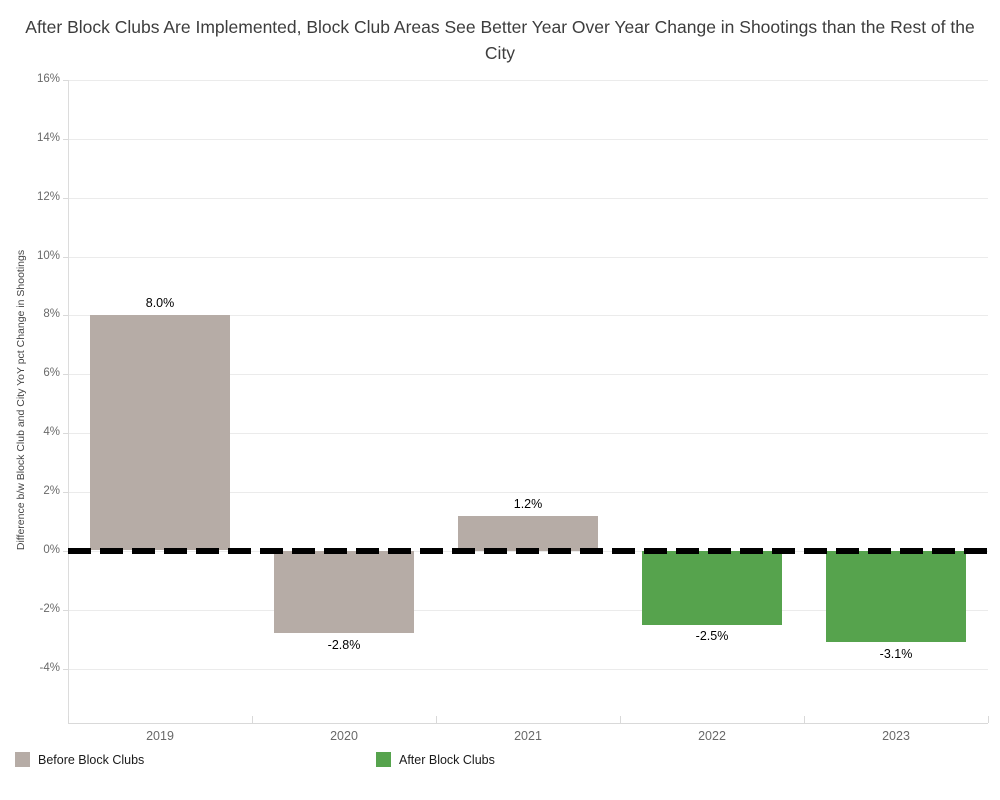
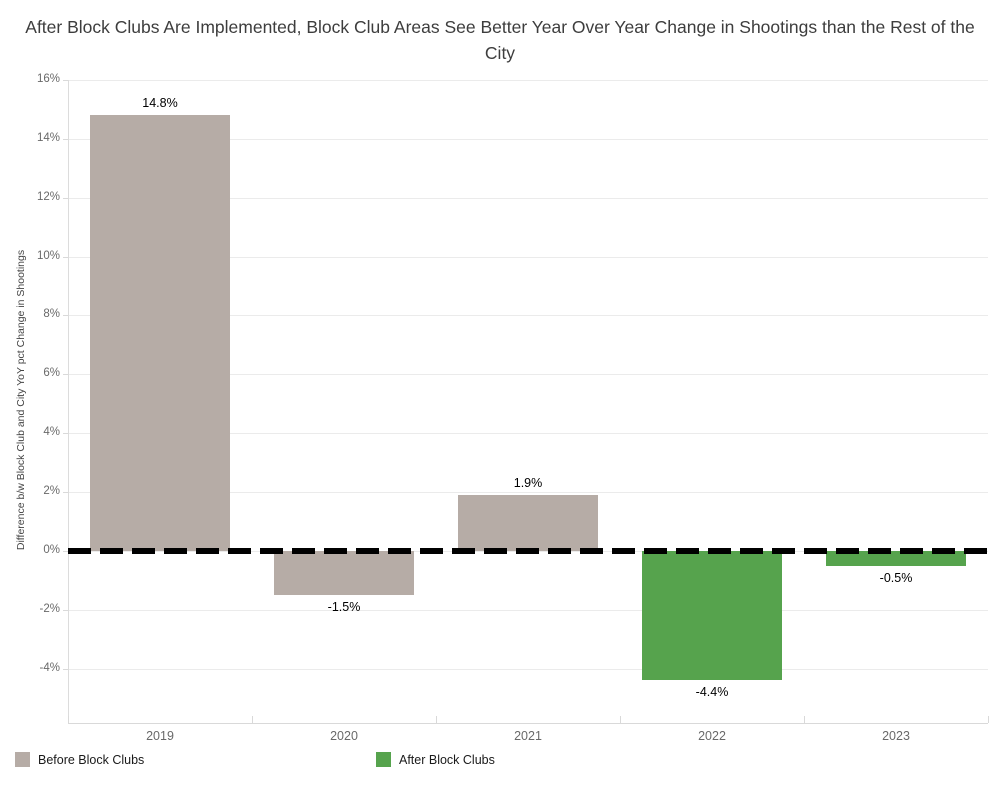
2019: 8.0% -> 14.8%
2020: -2.8% -> -1.5%
2021: 1.2% -> 1.9%
2022: -2.5% -> -4.4%
2023: -3.1% -> -0.5%
